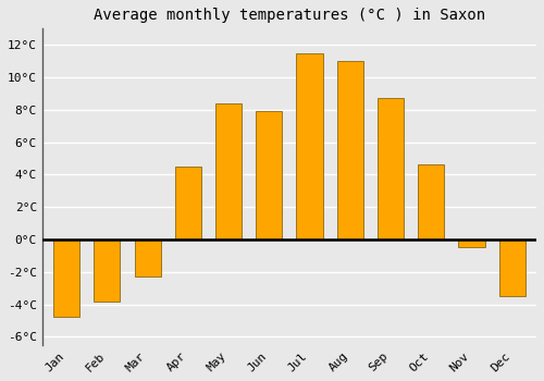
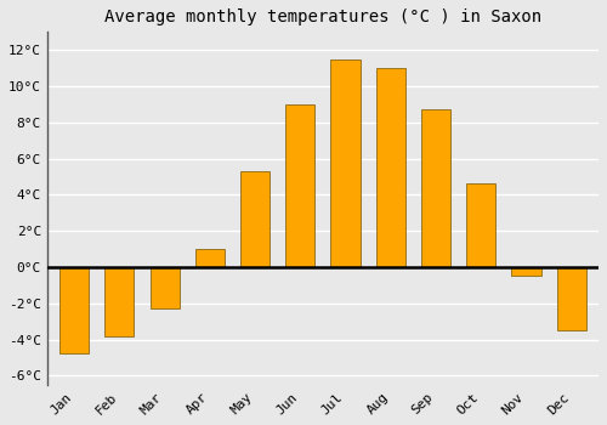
Apr: 4.5°C -> 1.0°C
May: 8.4°C -> 5.3°C
Jun: 7.9°C -> 9.0°C
